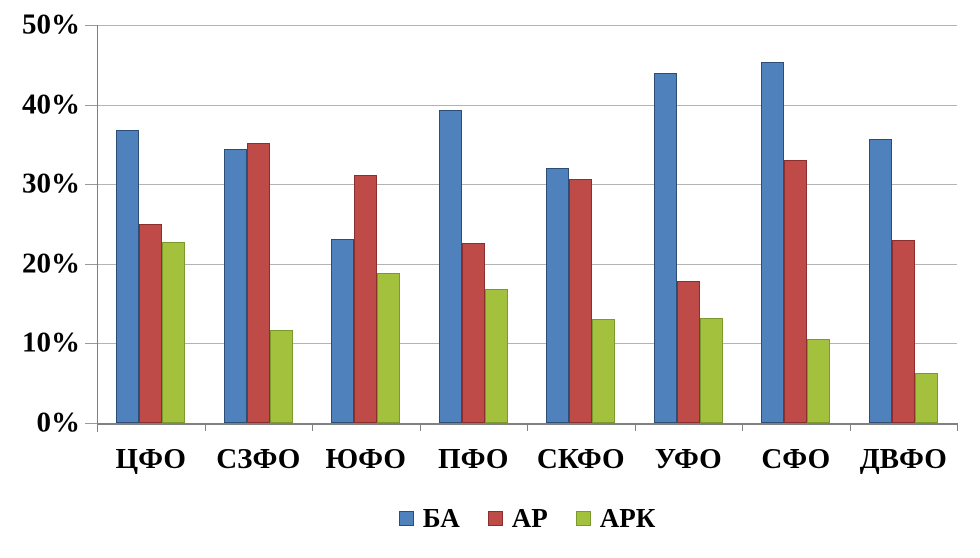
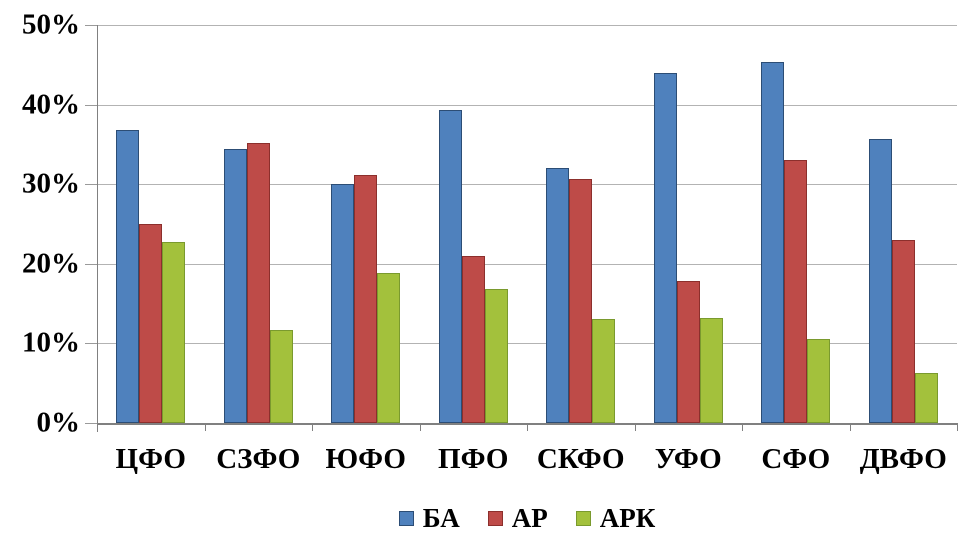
БА/ЮФО: 23% -> 30%
АР/ПФО: 23% -> 21%
